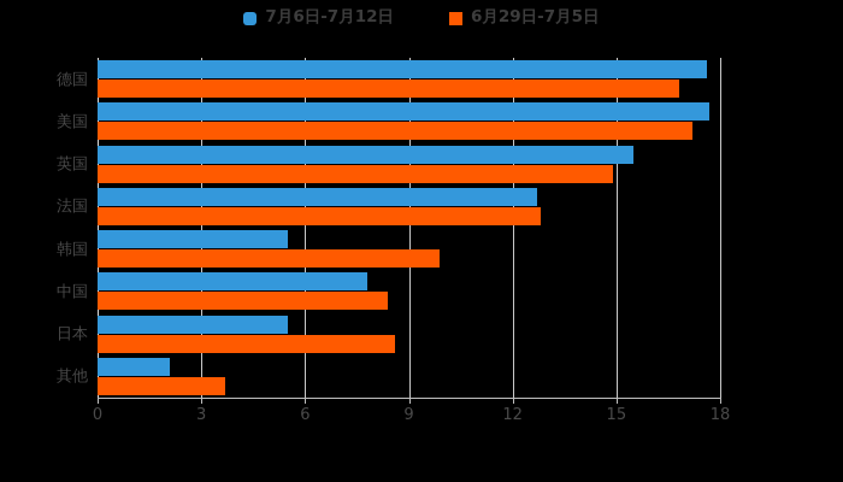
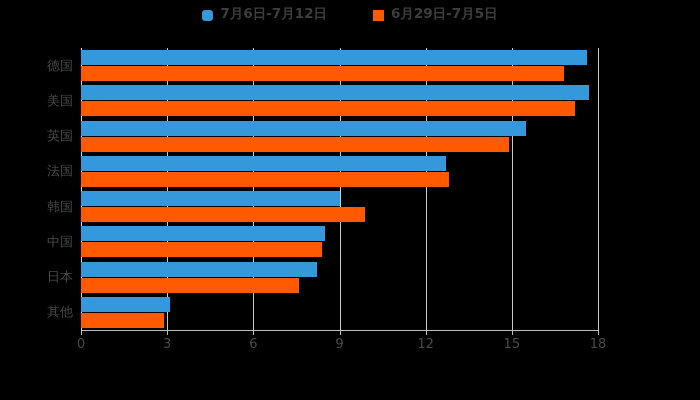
7月6日-7月12日/韩国: 5.5 -> 9.0
7月6日-7月12日/中国: 7.8 -> 8.5
7月6日-7月12日/日本: 5.5 -> 8.2
6月29日-7月5日/日本: 8.6 -> 7.6
7月6日-7月12日/其他: 2.1 -> 3.1
6月29日-7月5日/其他: 3.7 -> 2.9
